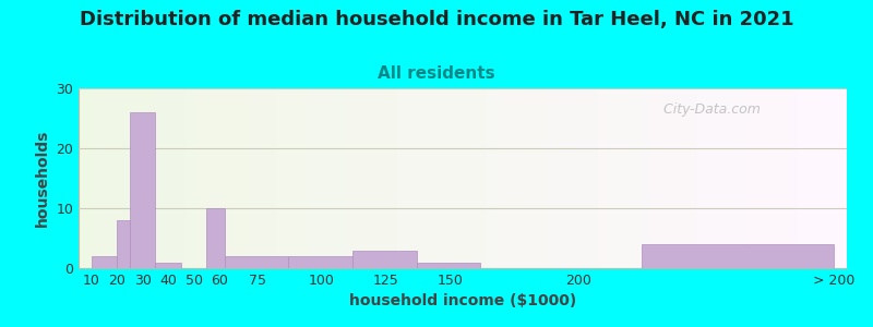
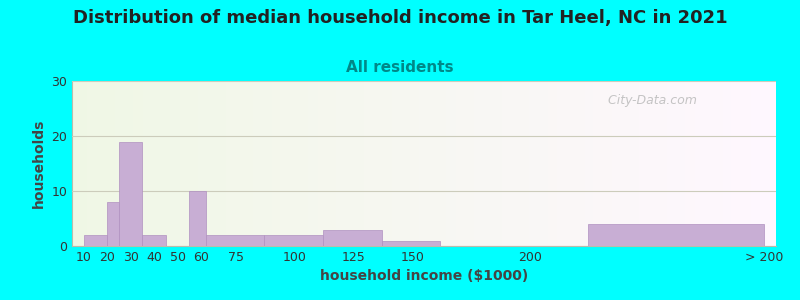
30: 26 -> 19
40: 1 -> 2
